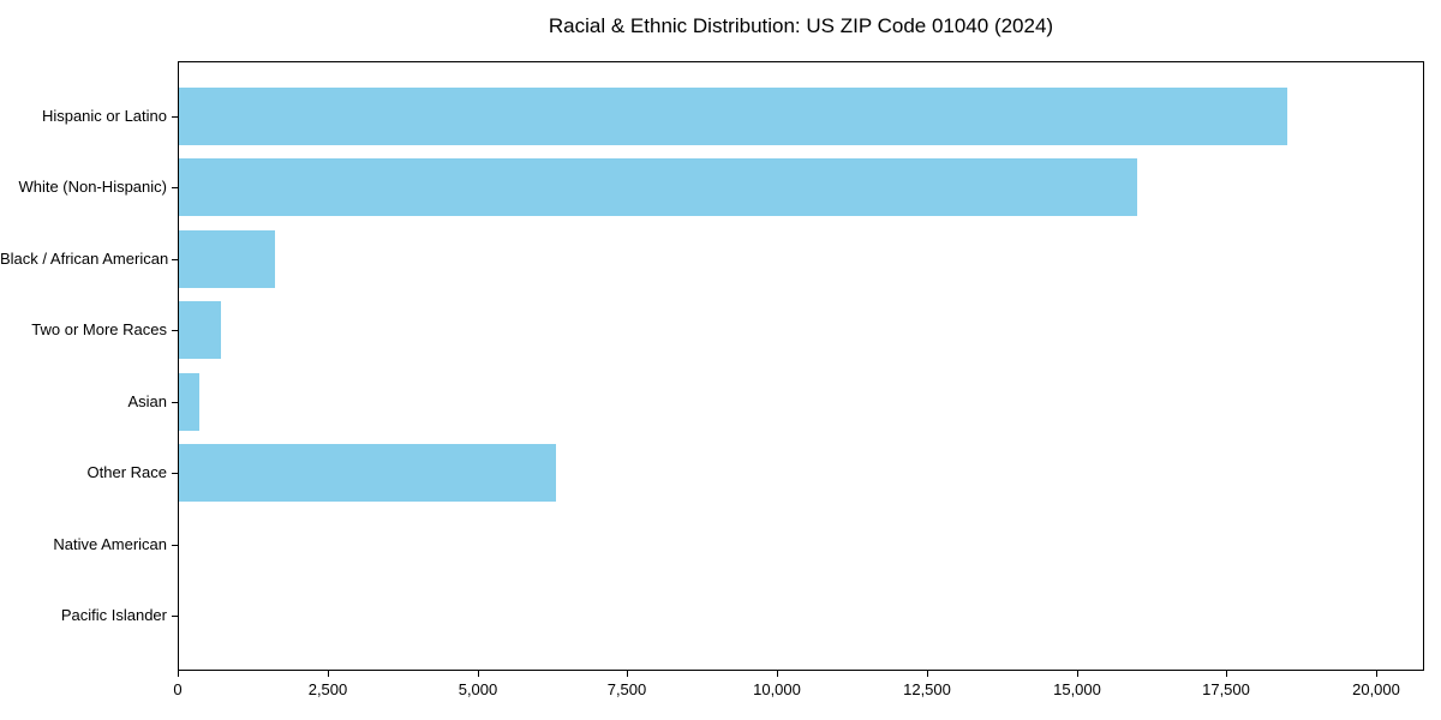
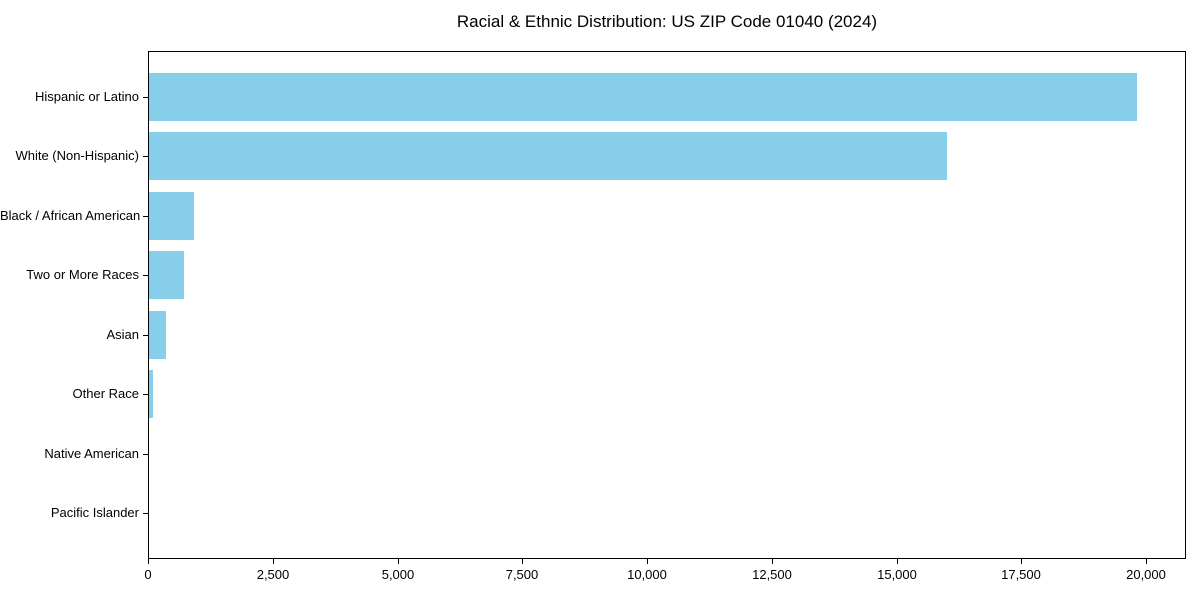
Hispanic or Latino: 18500 -> 19800
Black / African American: 1600 -> 900
Other Race: 6300 -> 100
